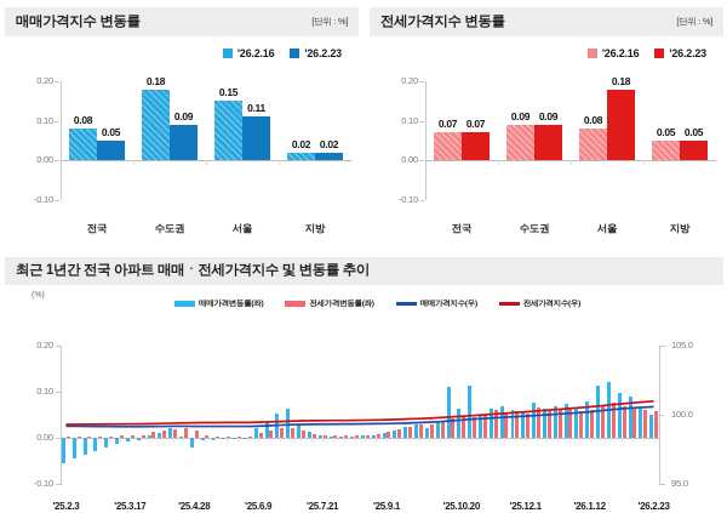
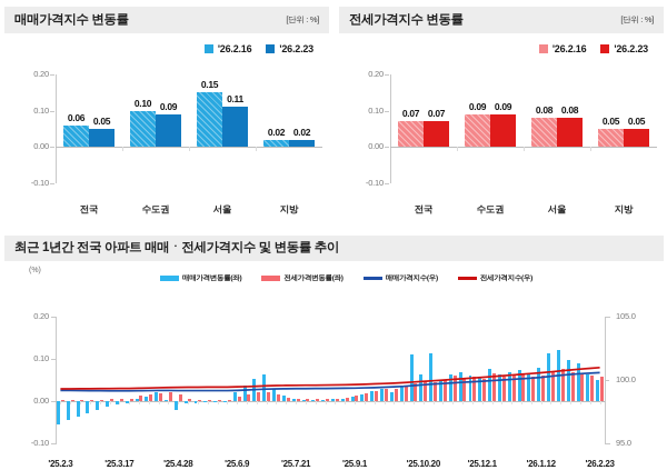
매매가격지수 변동률/'26.2.16/전국: 0.08 -> 0.06
매매가격지수 변동률/'26.2.16/수도권: 0.18 -> 0.10
전세가격지수 변동률/'26.2.23/서울: 0.18 -> 0.08
